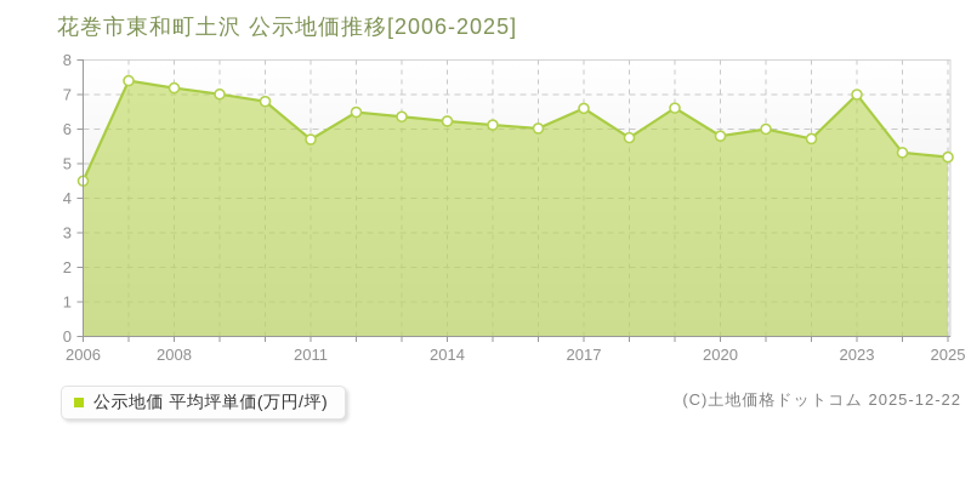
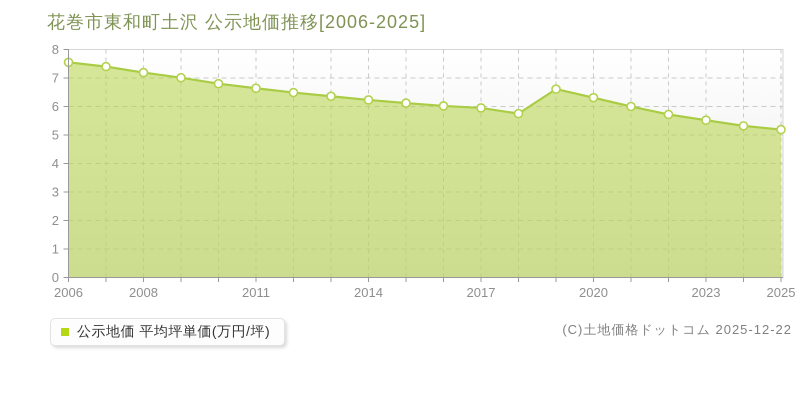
2006: 4.5 -> 7.5
2011: 5.7 -> 6.6
2017: 6.6 -> 6.0
2020: 5.8 -> 6.3
2023: 7.0 -> 5.5
